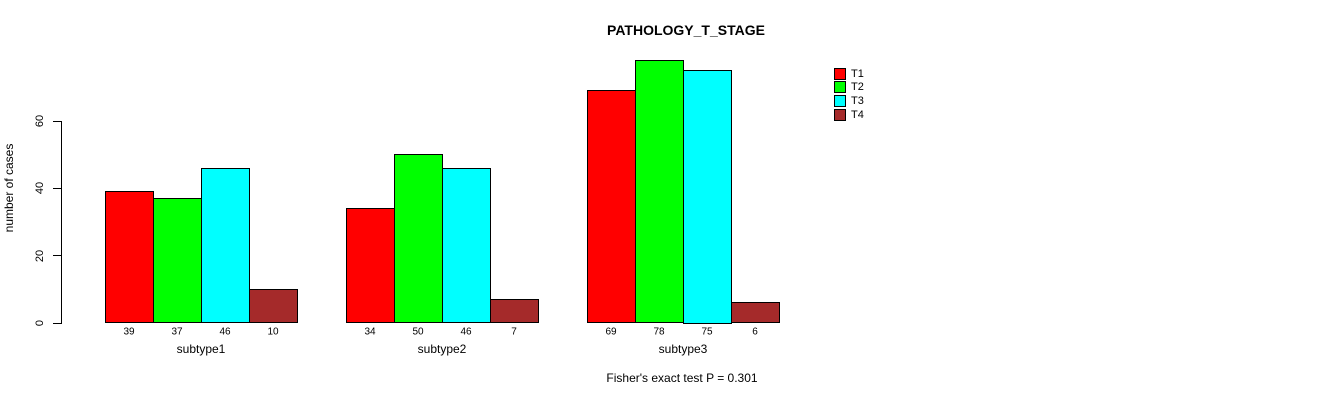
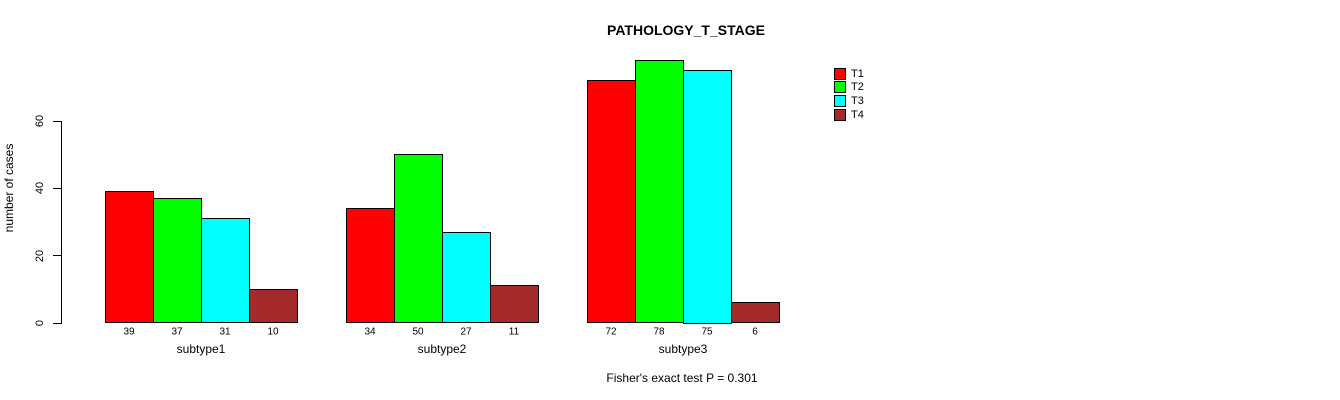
T3/subtype1: 46 -> 31
T3/subtype2: 46 -> 27
T4/subtype2: 7 -> 11
T1/subtype3: 69 -> 72
